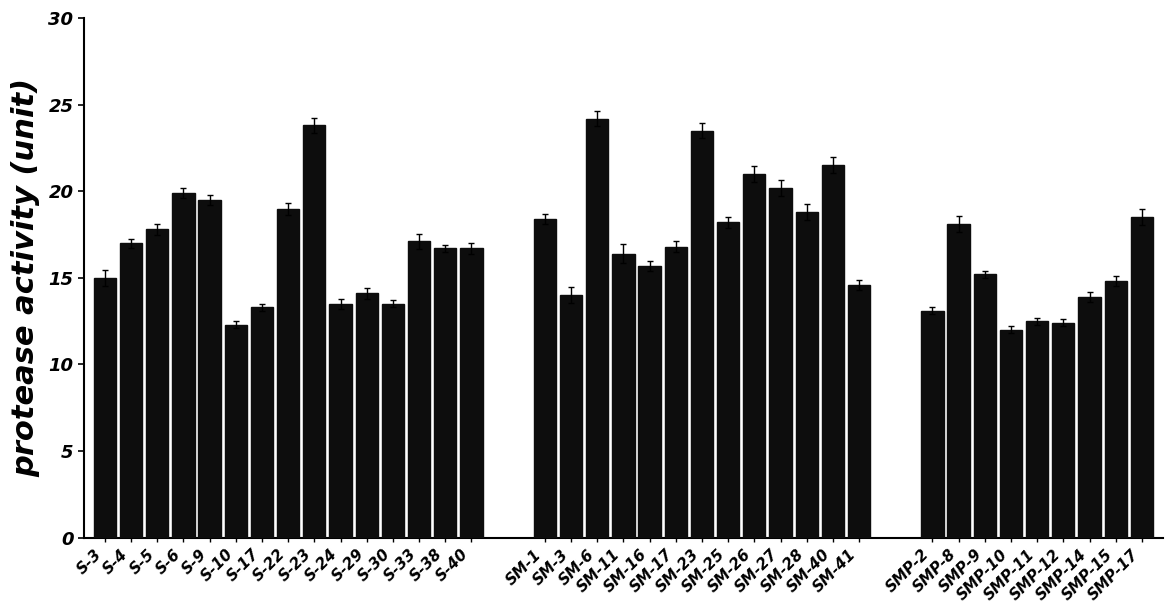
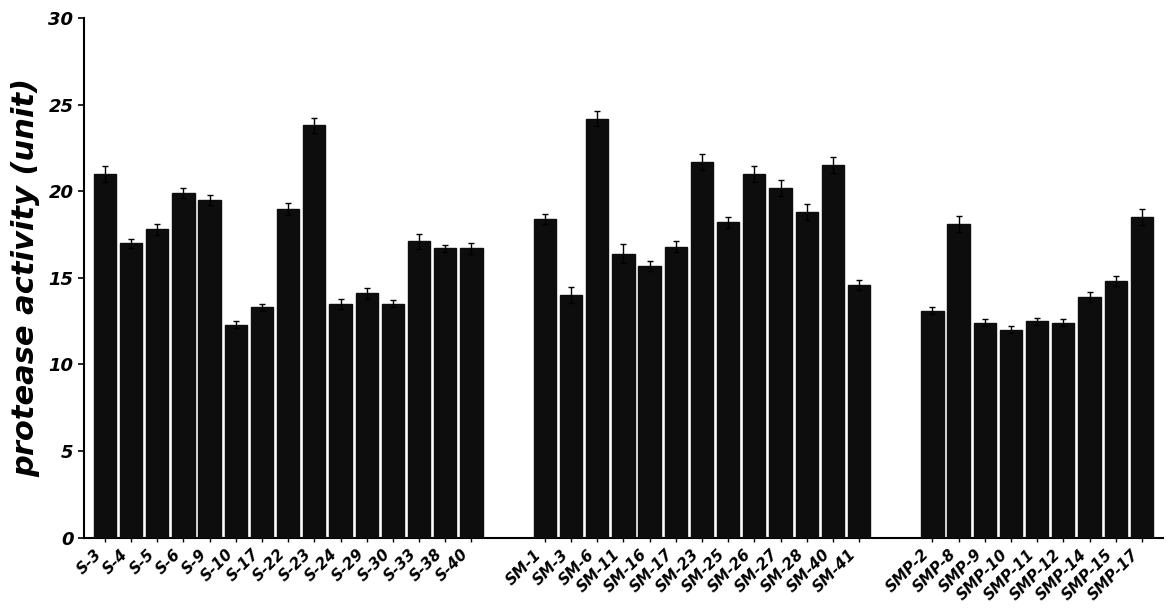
S-3: 15.0 -> 21.0
SM-23: 23.5 -> 21.7
SMP-9: 15.2 -> 12.4
